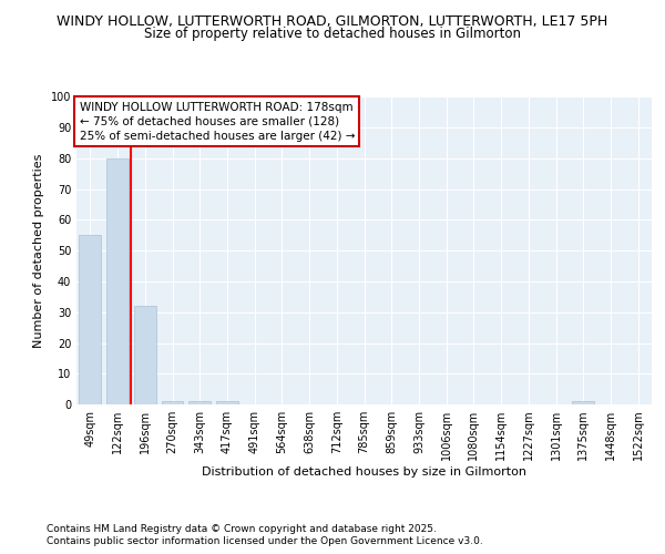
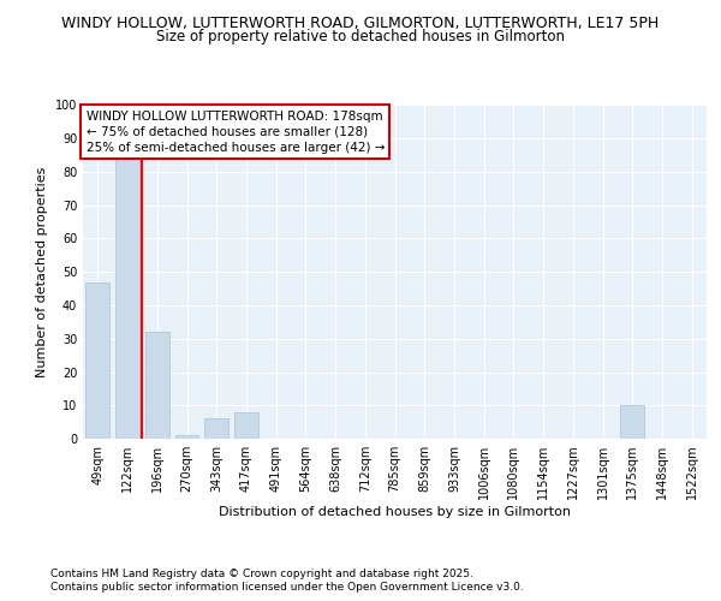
49sqm: 55 -> 47
122sqm: 80 -> 84
343sqm: 1 -> 6
417sqm: 1 -> 8
1375sqm: 1 -> 10
